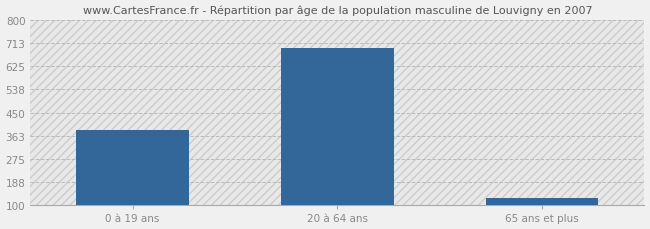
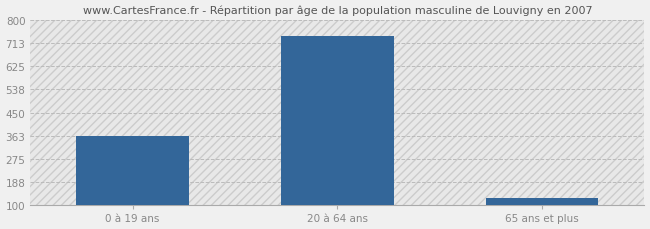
0 à 19 ans: 385 -> 363
20 à 64 ans: 695 -> 738
